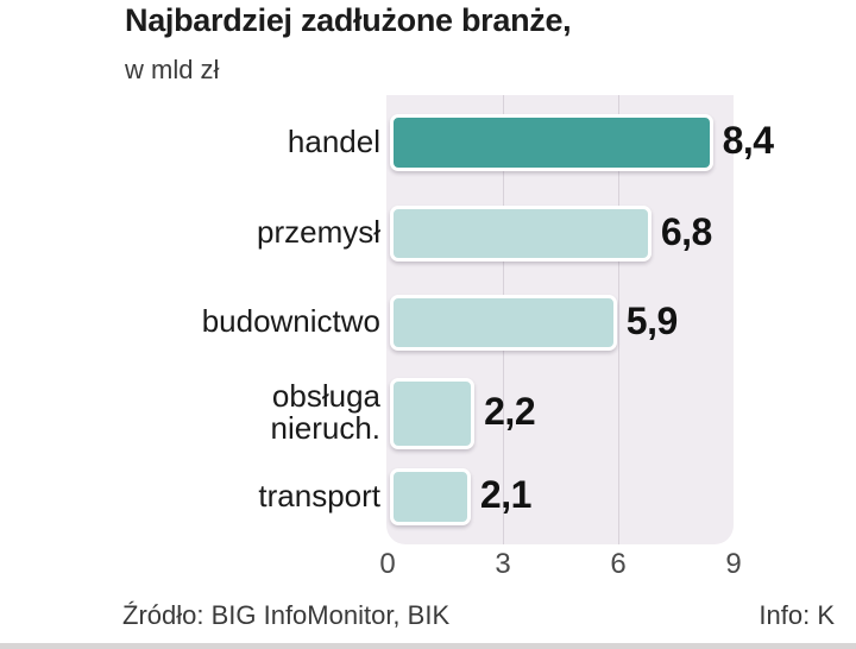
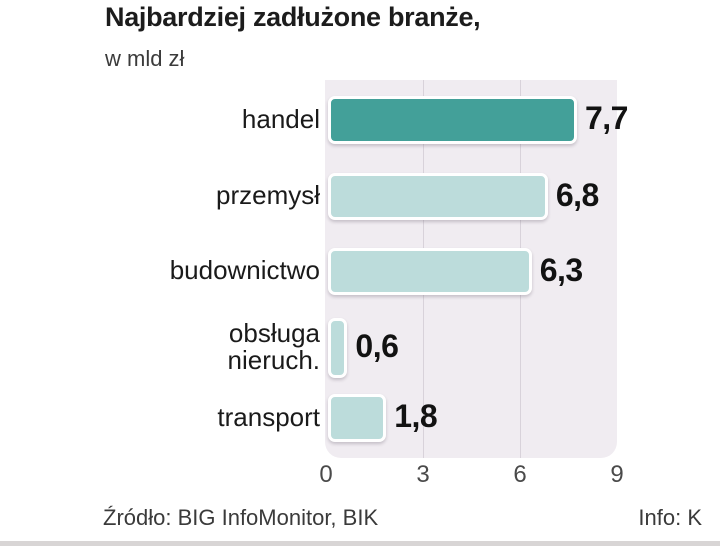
handel: 8,4 -> 7,7
budownictwo: 5,9 -> 6,3
obsługa nieruch.: 2,2 -> 0,6
transport: 2,1 -> 1,8
